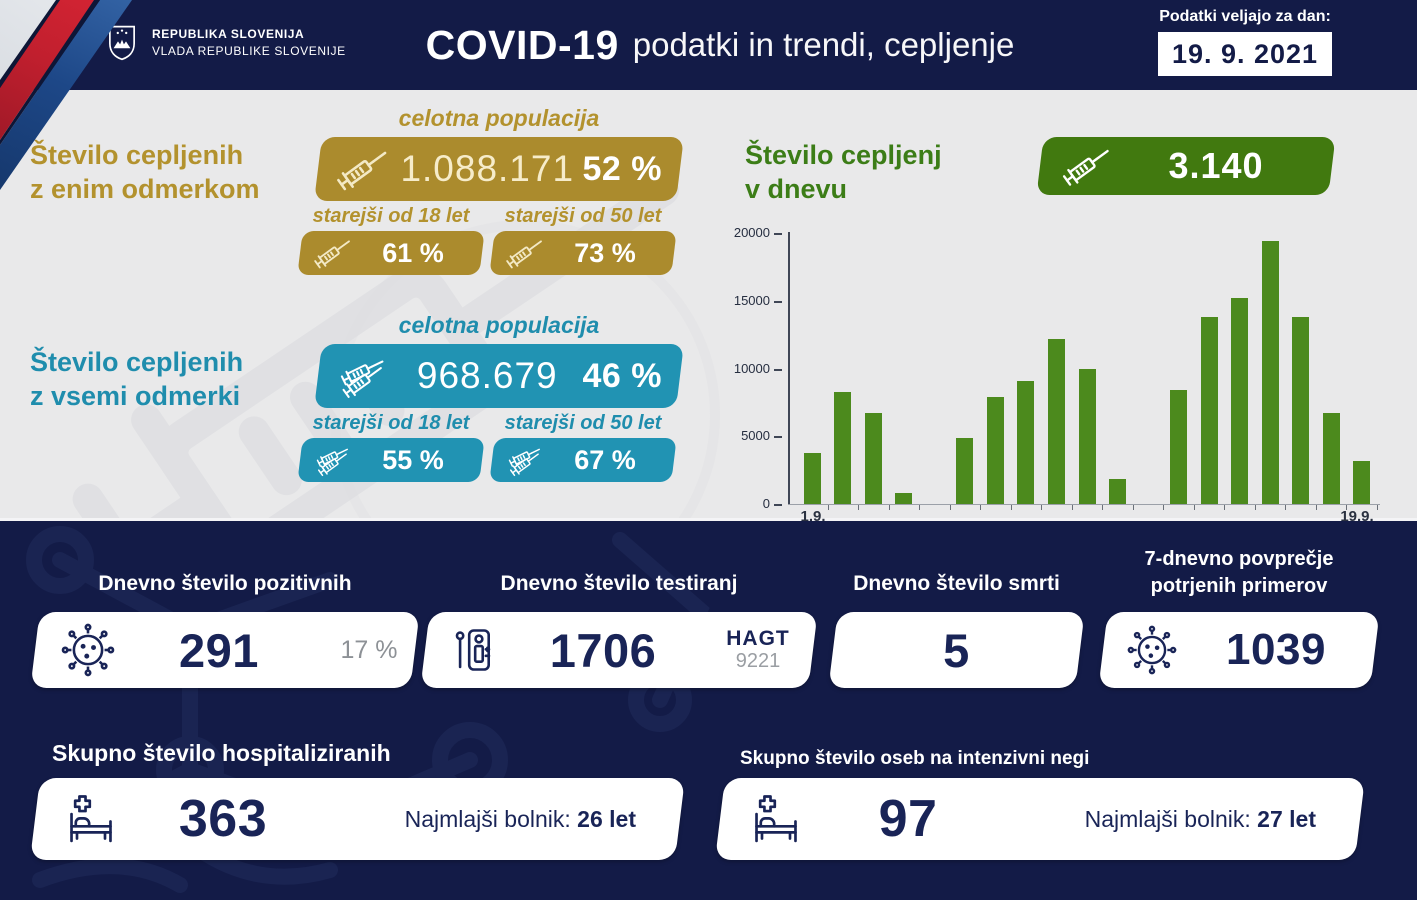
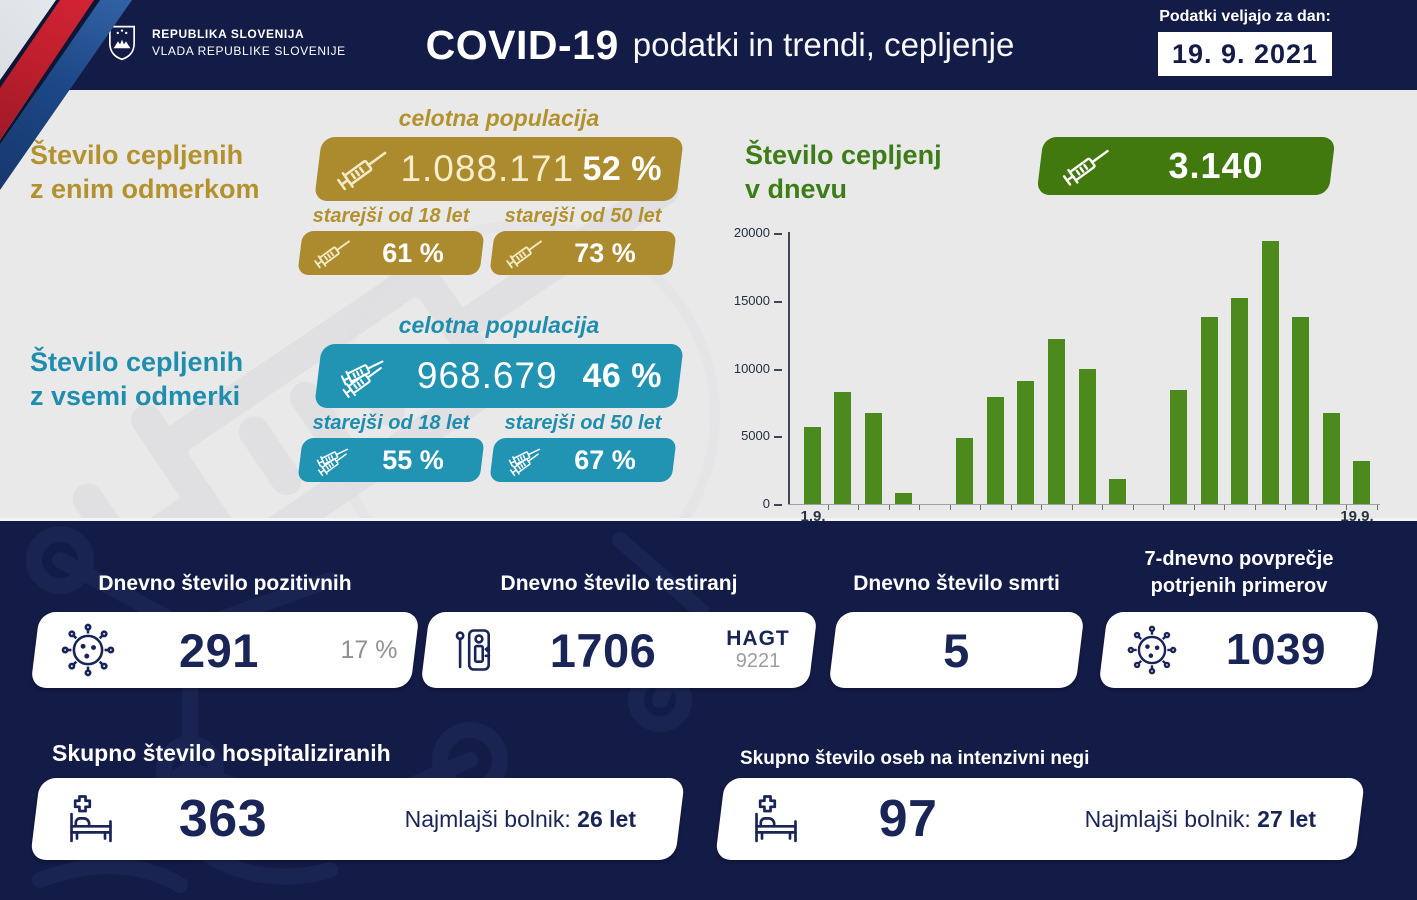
1.9.: 3800 -> 5700
